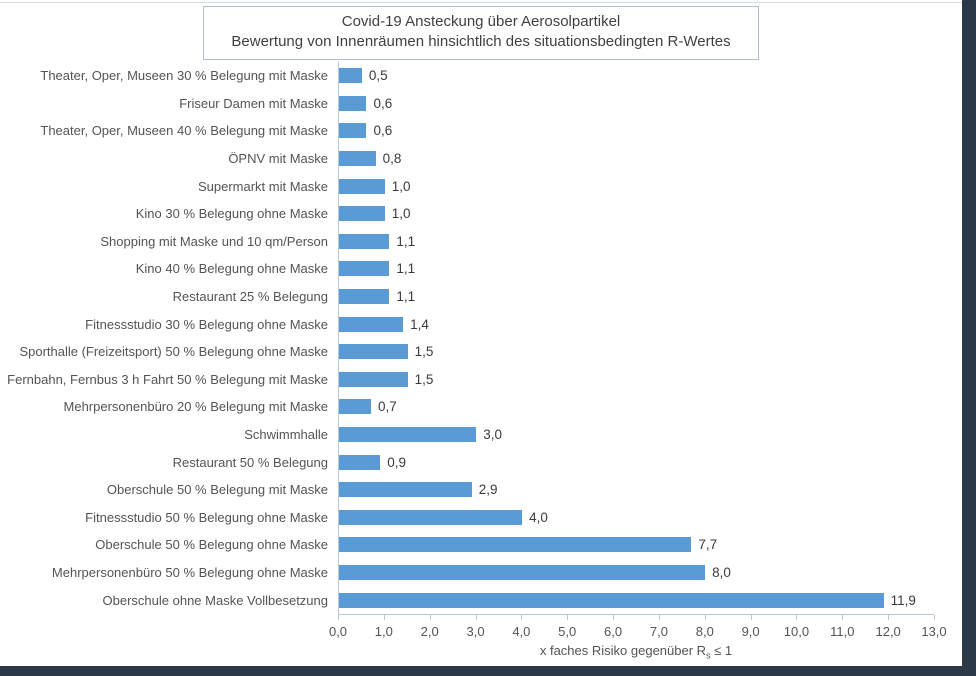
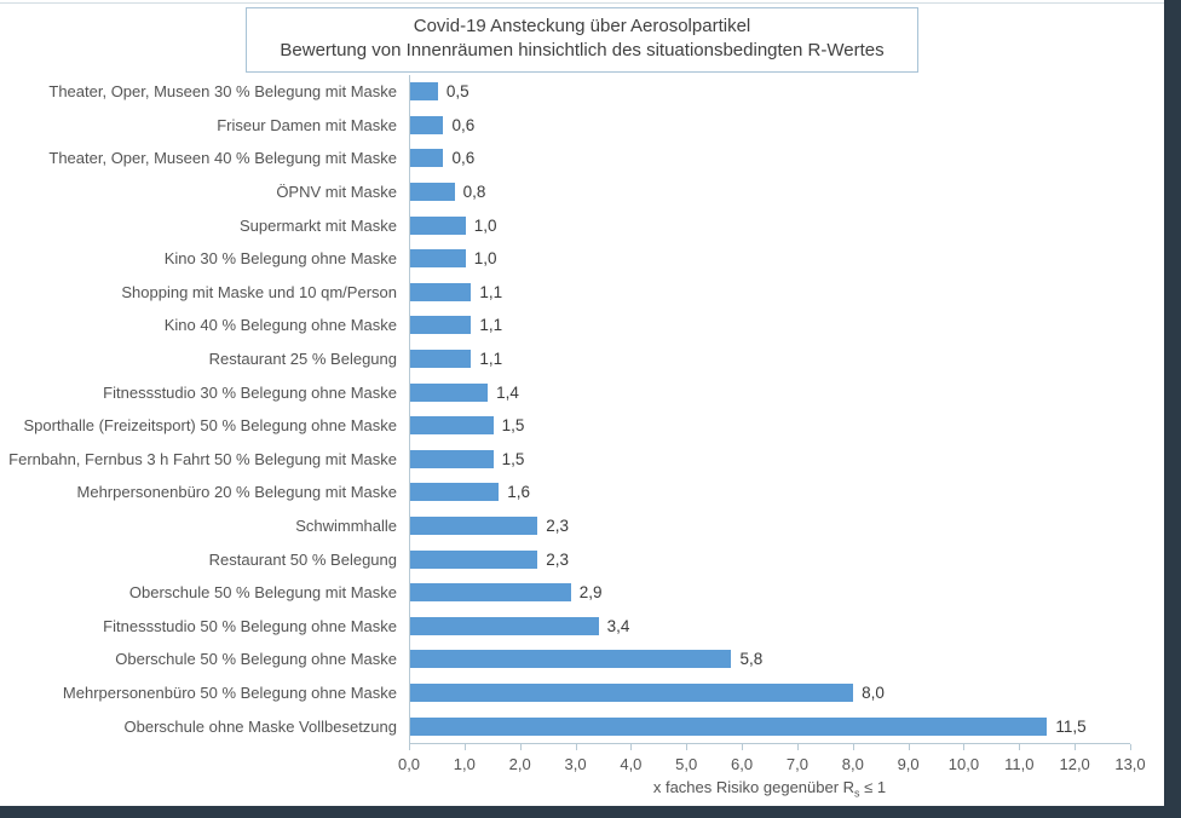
Mehrpersonenbüro 20 % Belegung mit Maske: 0,7 -> 1,6
Schwimmhalle: 3,0 -> 2,3
Restaurant 50 % Belegung: 0,9 -> 2,3
Fitnessstudio 50 % Belegung ohne Maske: 4,0 -> 3,4
Oberschule 50 % Belegung ohne Maske: 7,7 -> 5,8
Oberschule ohne Maske Vollbesetzung: 11,9 -> 11,5
